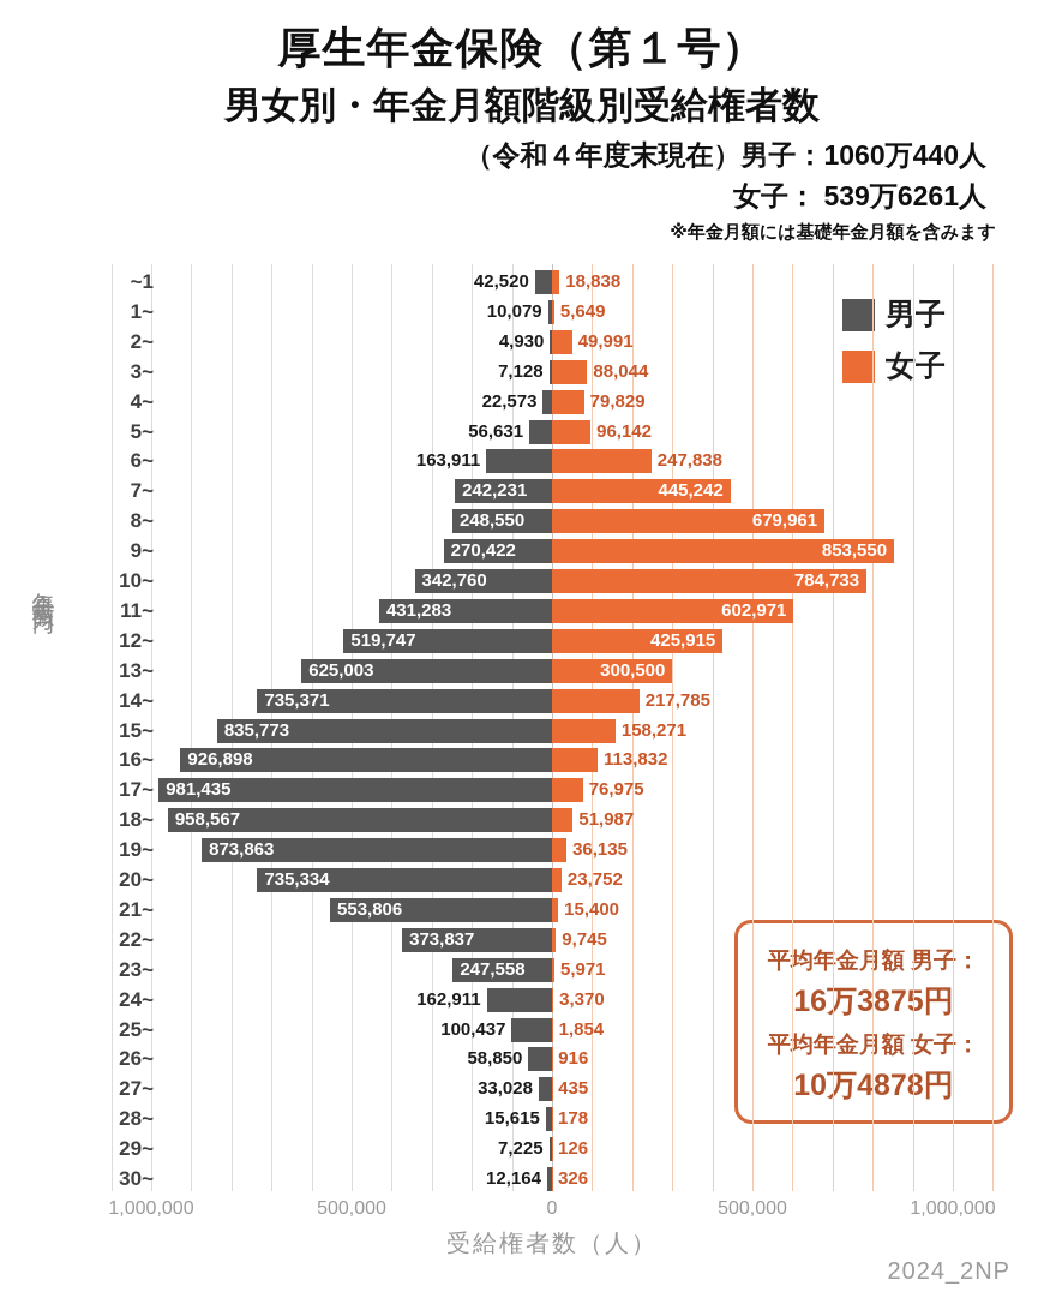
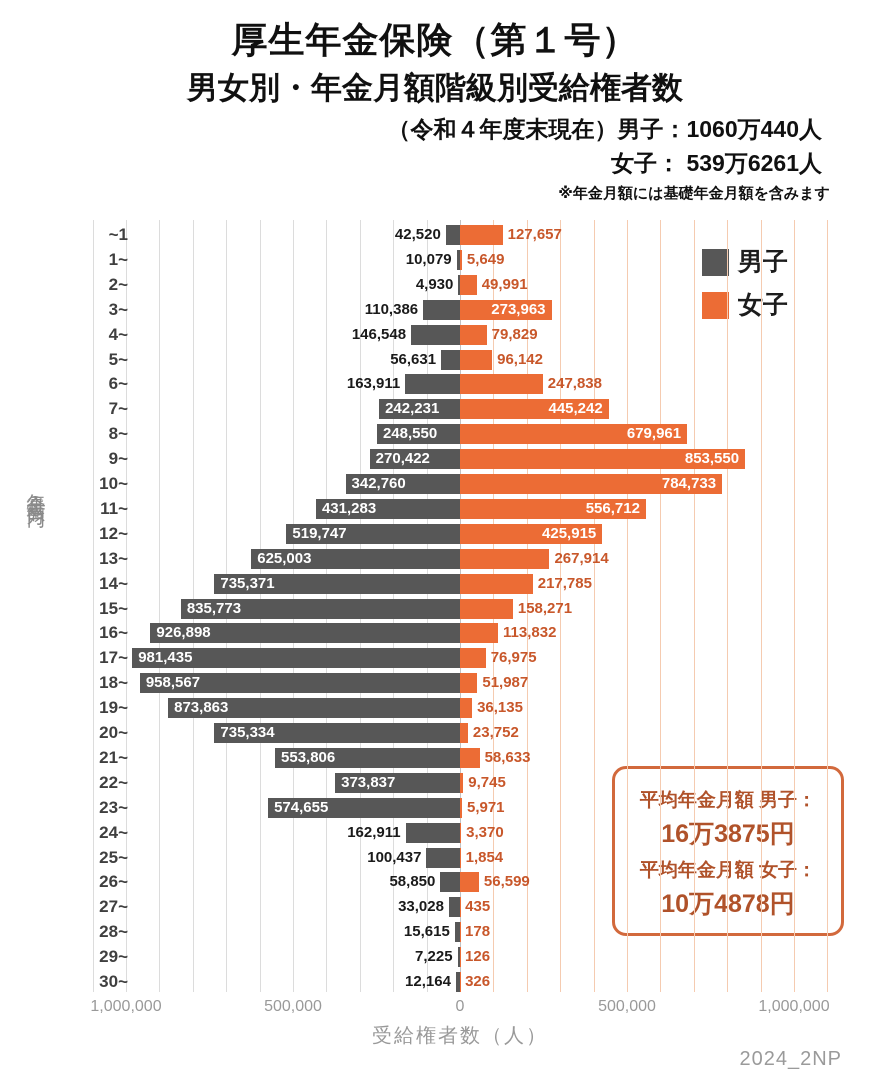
女子/~1: 18,838 -> 127,657
男子/3~: 7,128 -> 110,386
女子/3~: 88,044 -> 273,963
男子/4~: 22,573 -> 146,548
女子/11~: 602,971 -> 556,712
女子/13~: 300,500 -> 267,914
女子/21~: 15,400 -> 58,633
男子/23~: 247,558 -> 574,655
女子/26~: 916 -> 56,599
